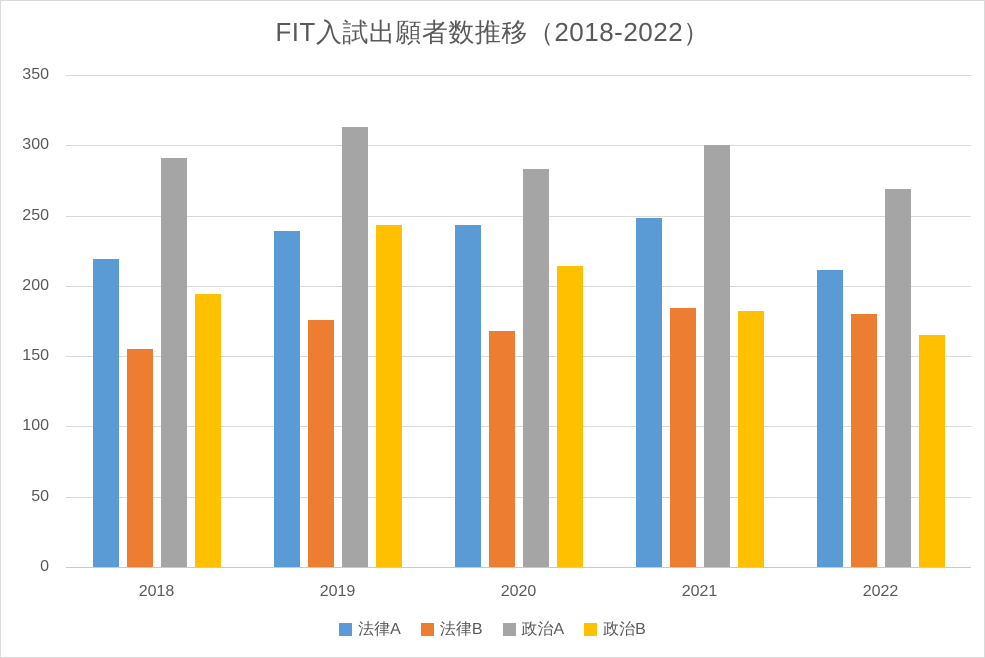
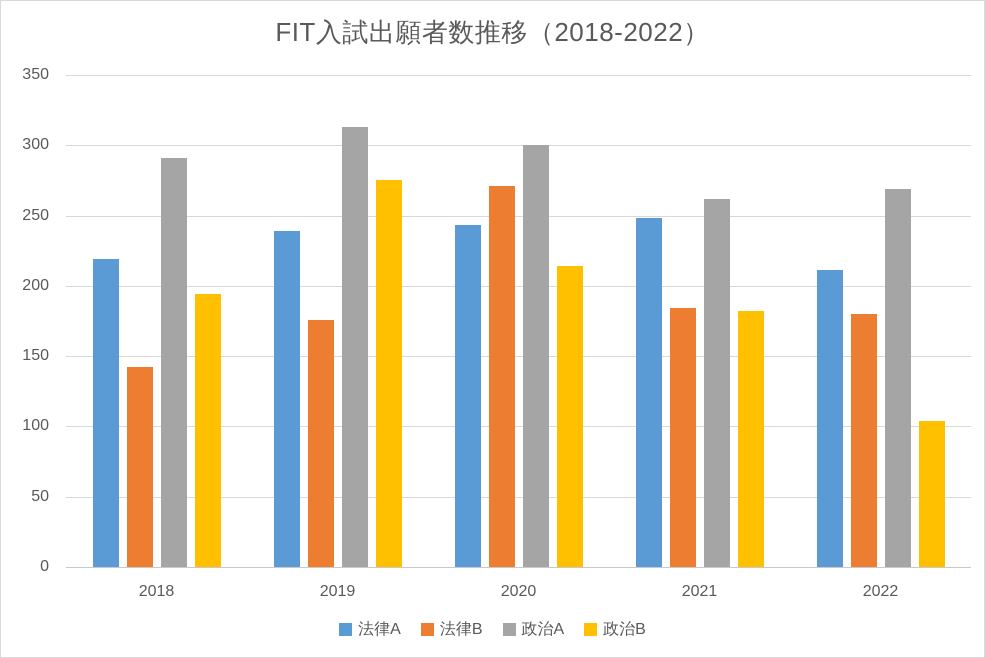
法律B/2018: 155 -> 142
政治B/2019: 243 -> 275
法律B/2020: 168 -> 271
政治A/2020: 283 -> 300
政治A/2021: 300 -> 262
政治B/2022: 165 -> 104
